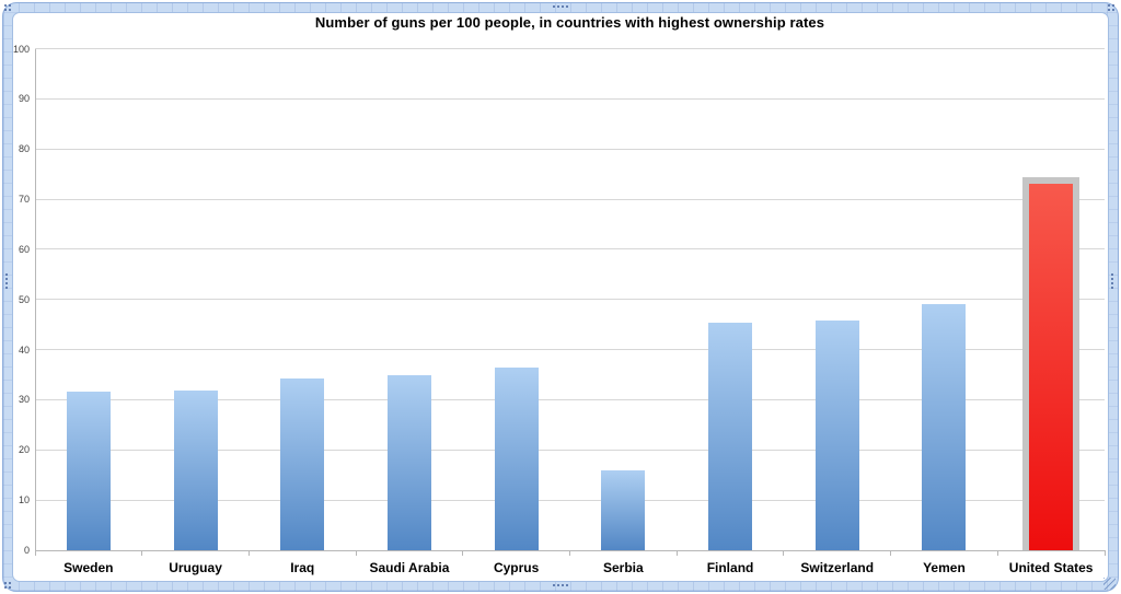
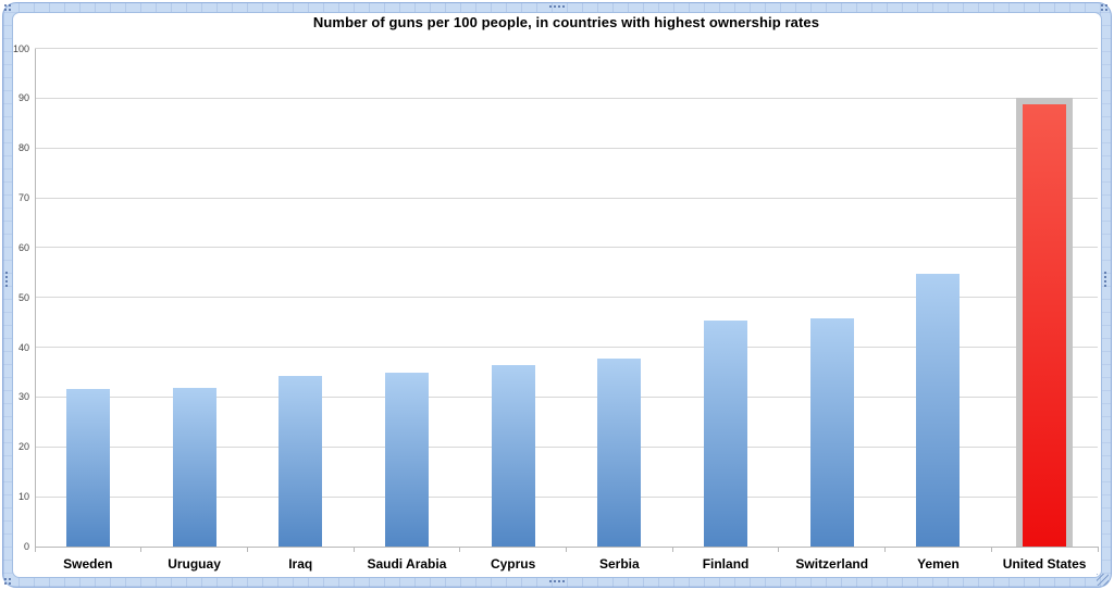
Serbia: 16 -> 38
Yemen: 49 -> 55
United States: 73 -> 89
